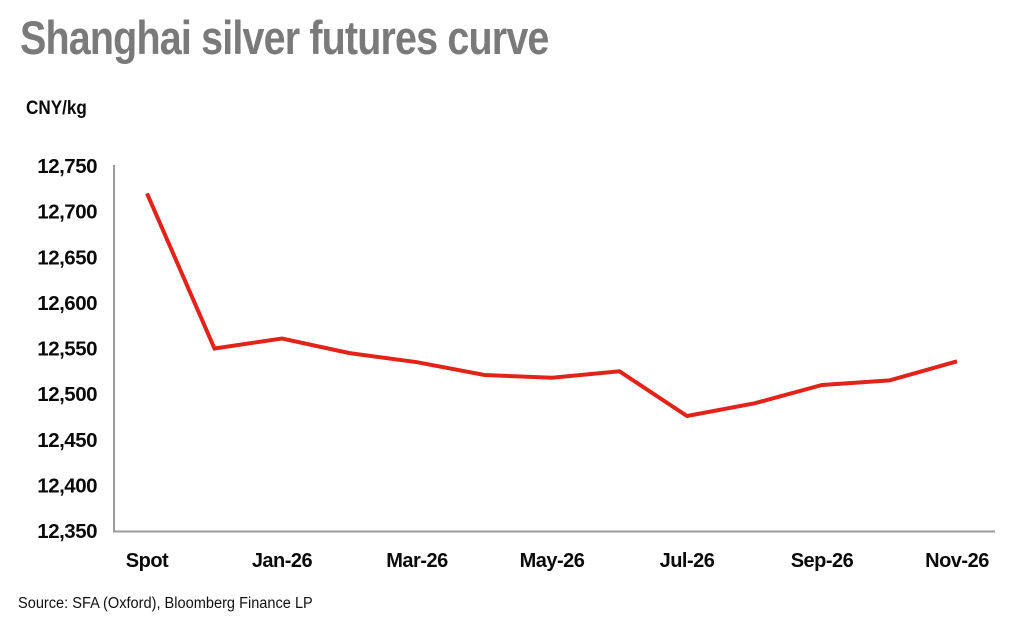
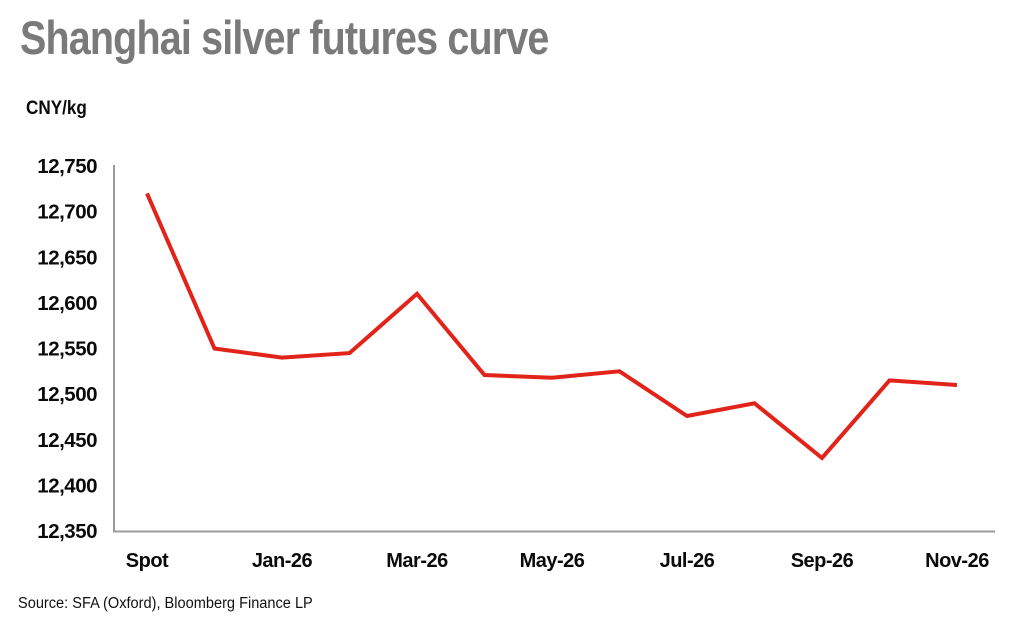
Jan-26: 12560 -> 12540
Mar-26: 12540 -> 12610
Sep-26: 12510 -> 12430
Nov-26: 12540 -> 12510
